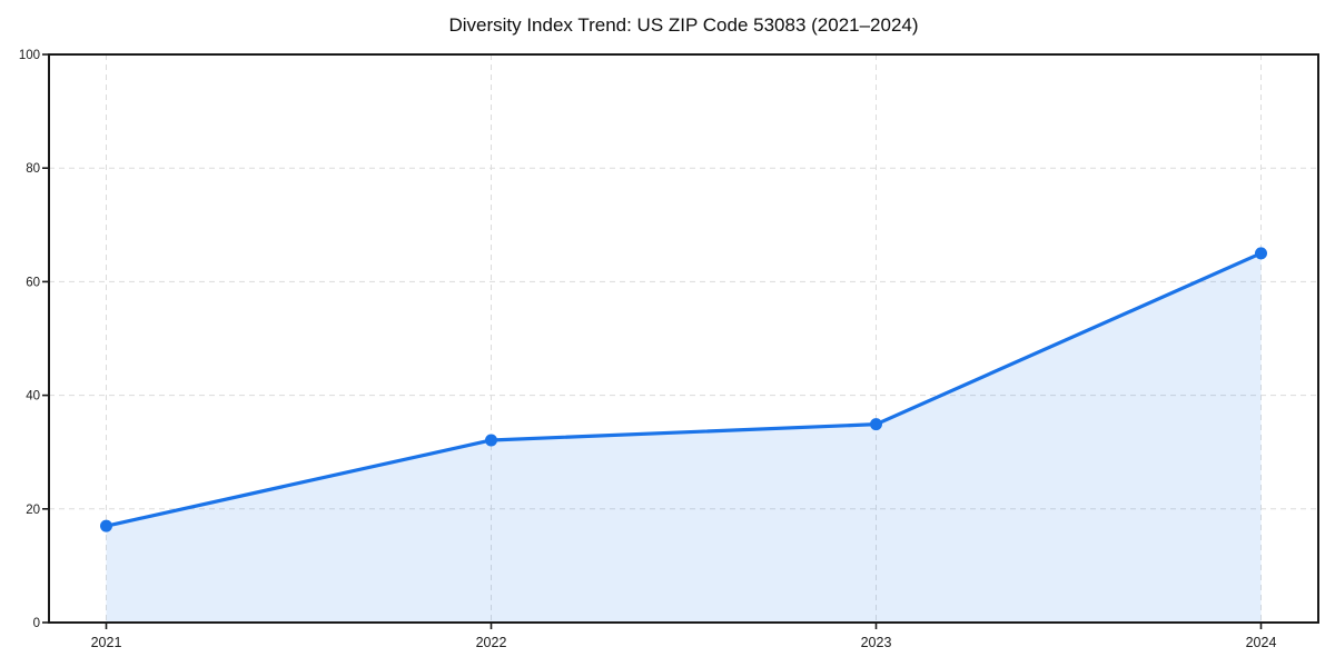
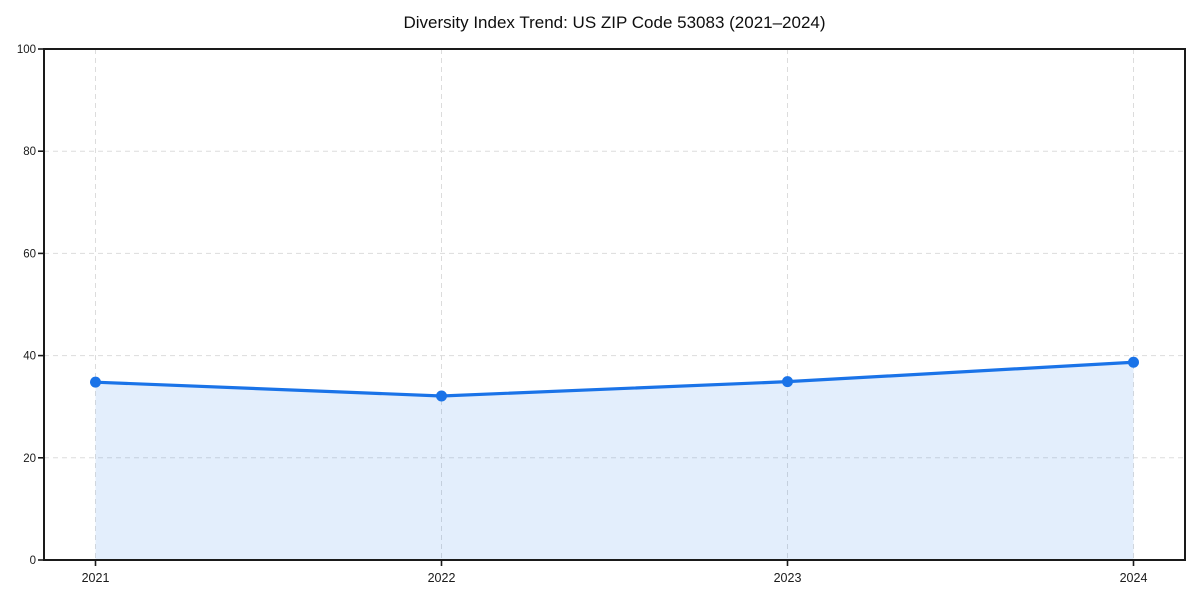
2021: 17 -> 35
2024: 65 -> 39
